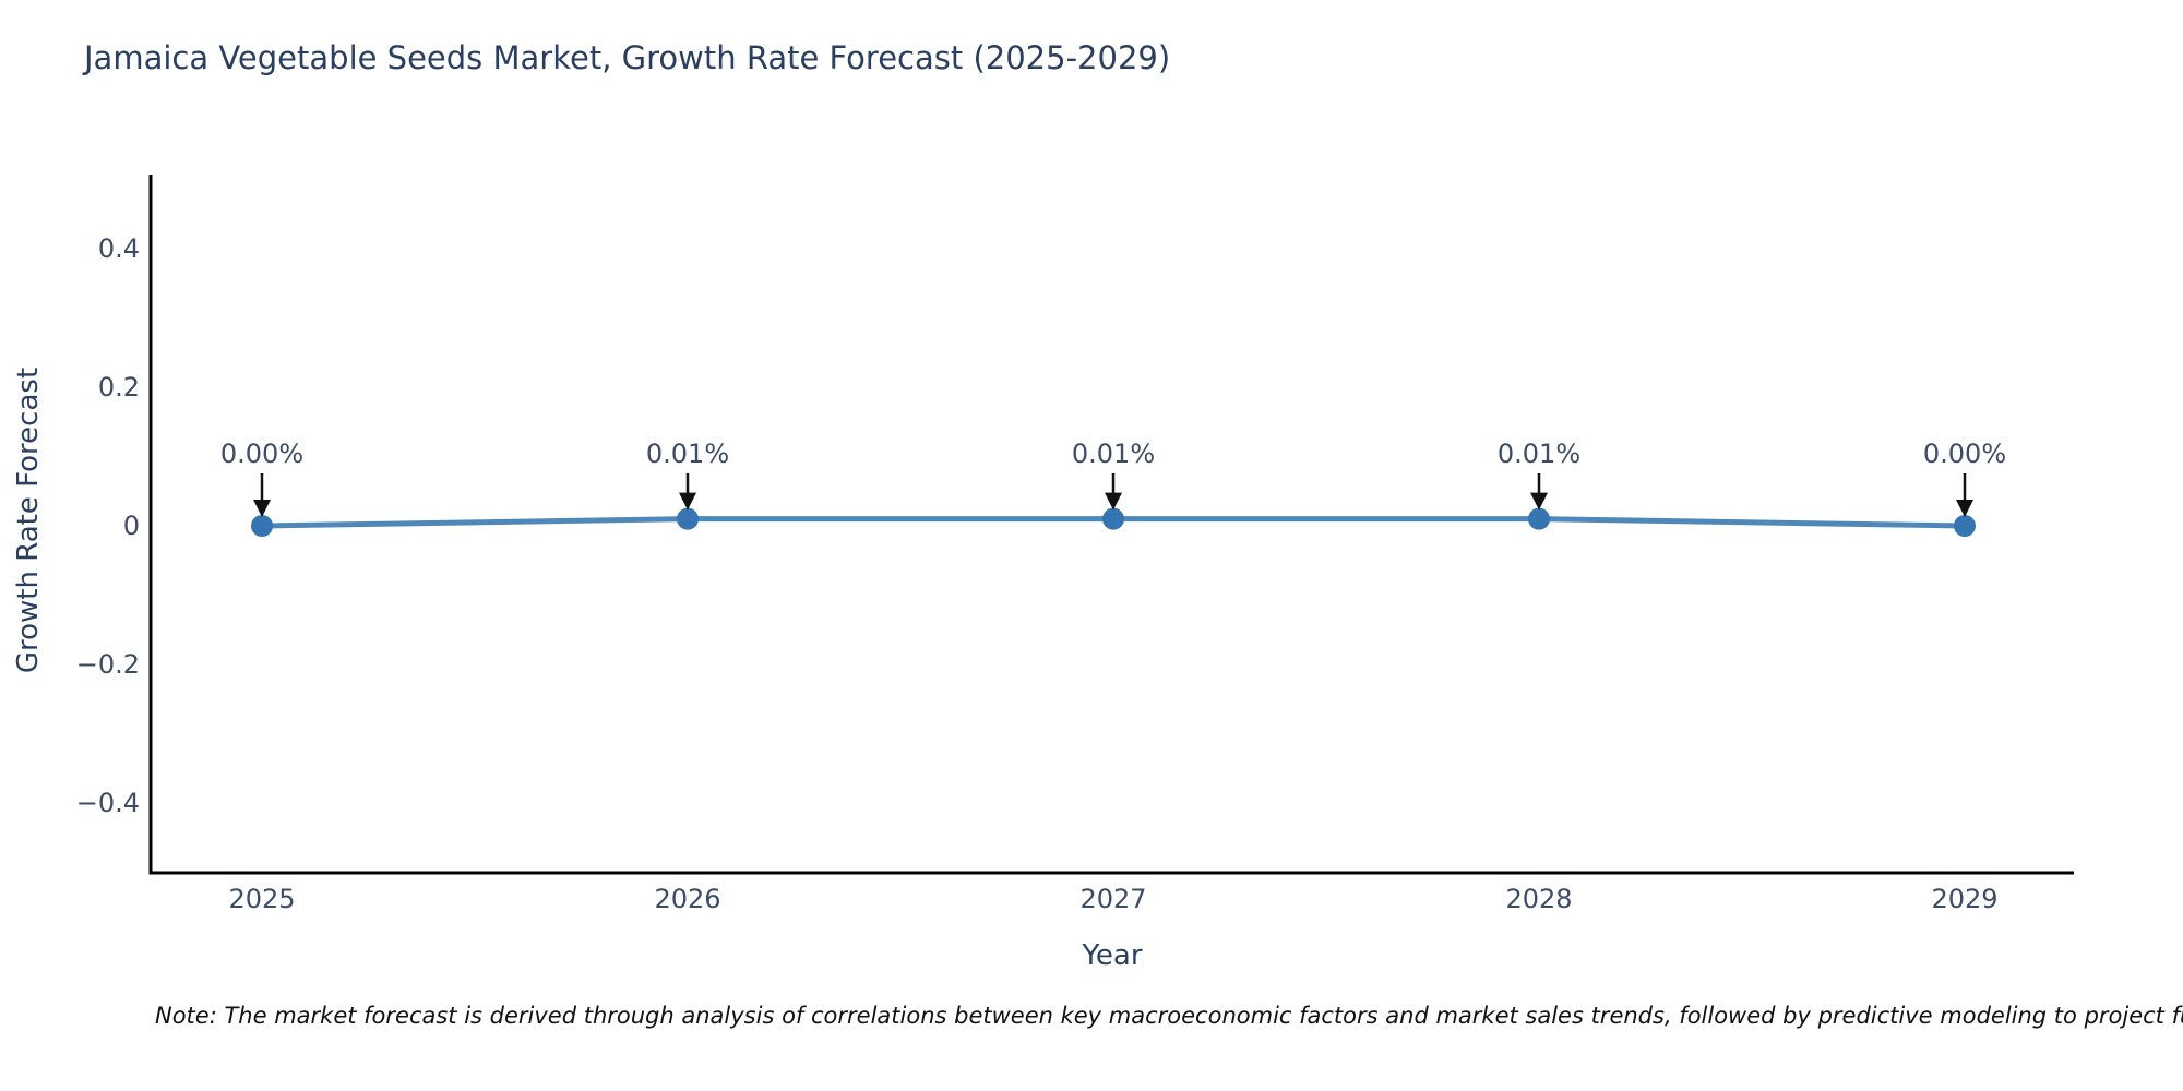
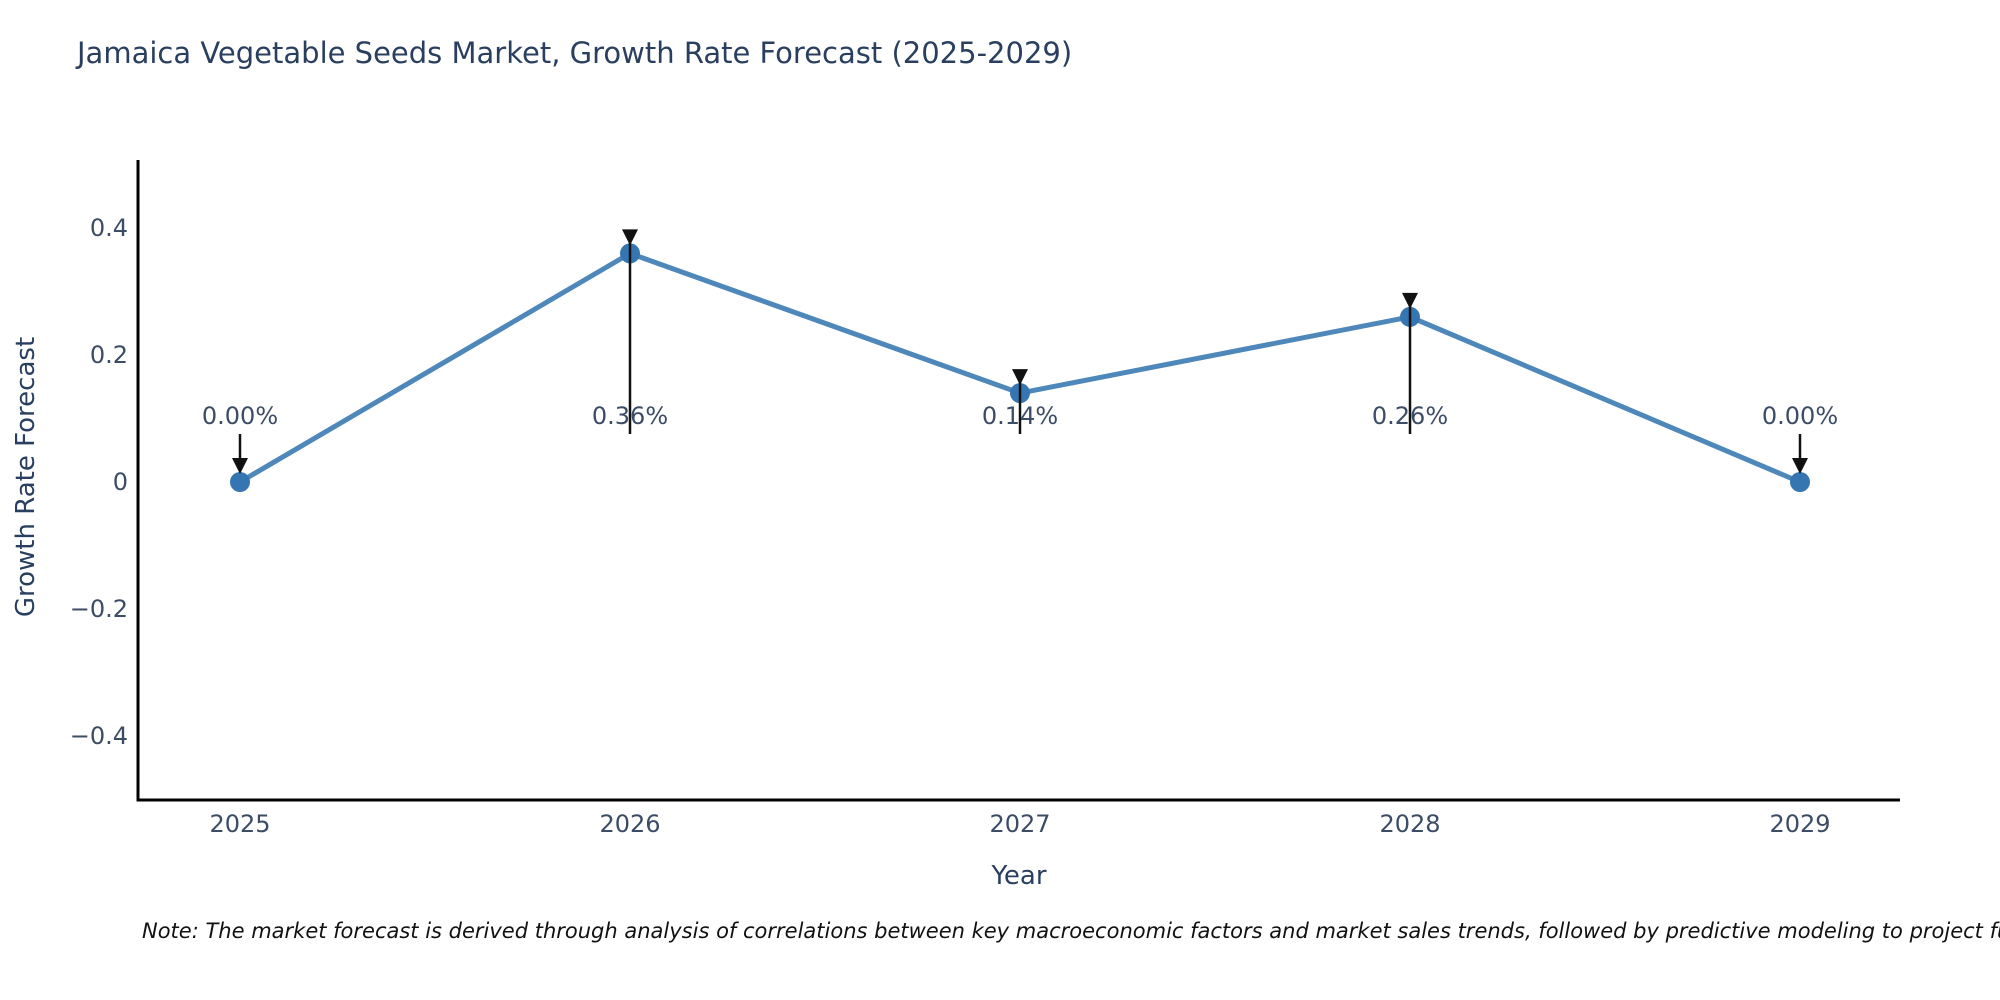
2026: 0.01% -> 0.36%
2027: 0.01% -> 0.14%
2028: 0.01% -> 0.26%
